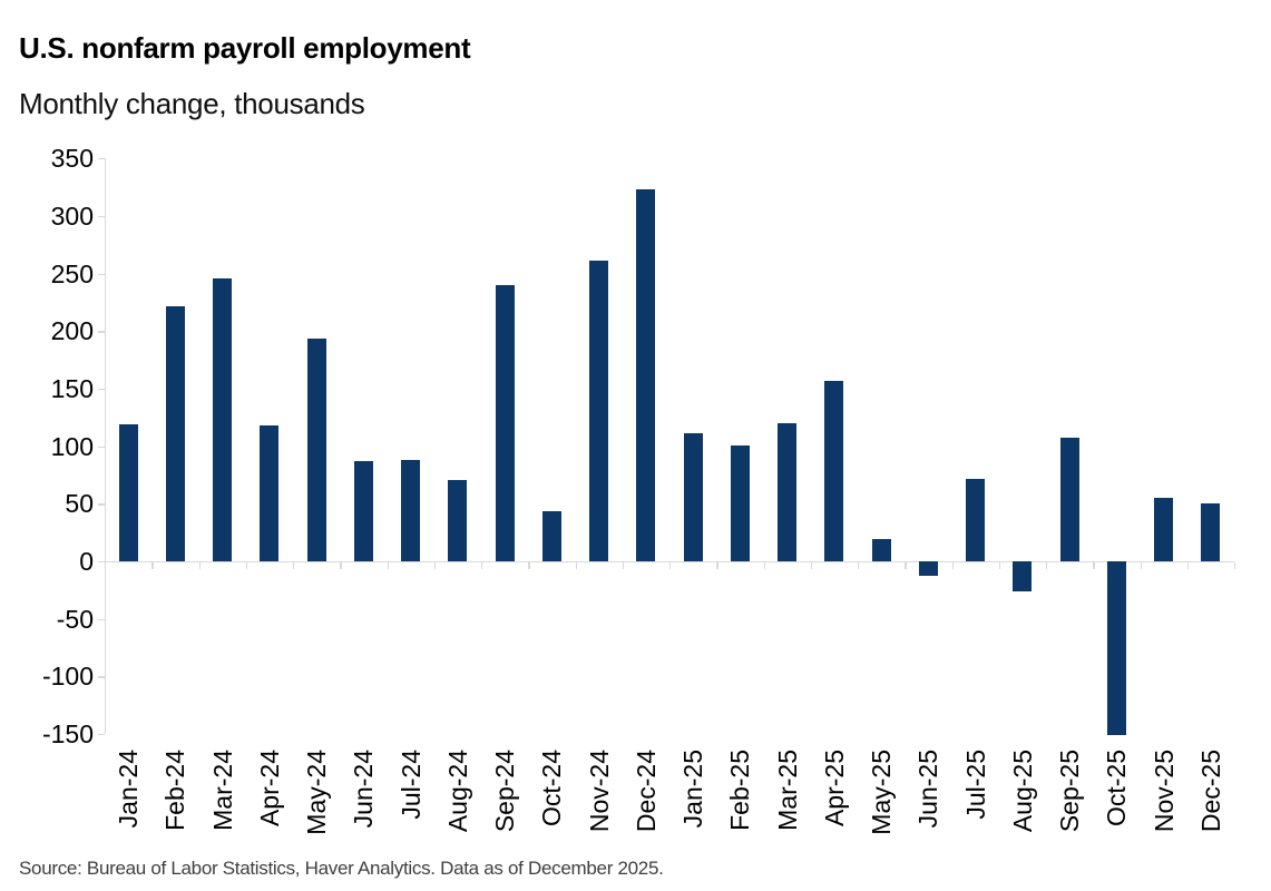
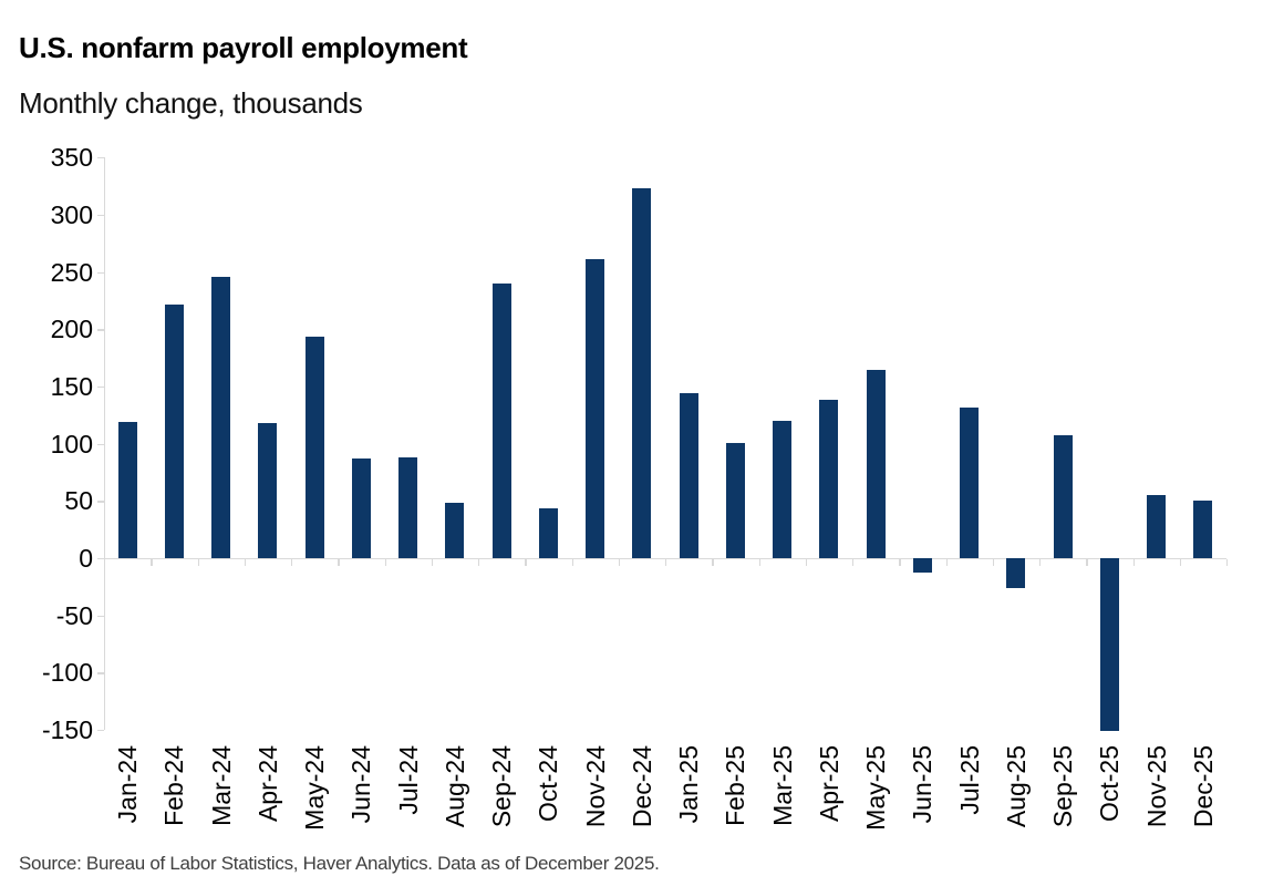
Aug-24: 71 -> 48
Jan-25: 111 -> 144
Apr-25: 157 -> 138
May-25: 19 -> 164
Jul-25: 72 -> 132
